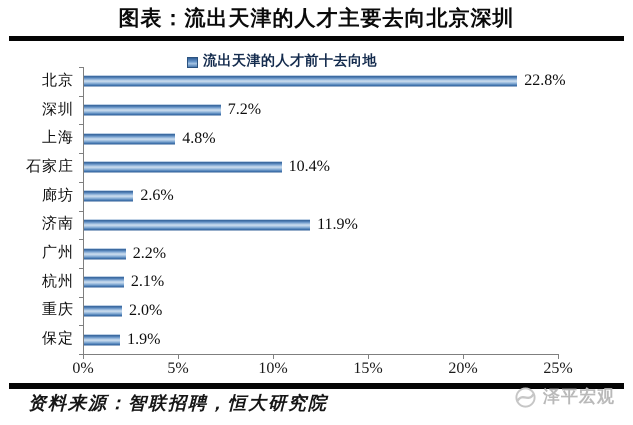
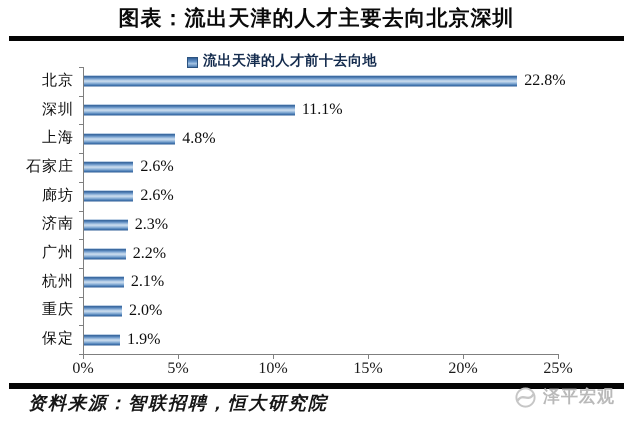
深圳: 7.2% -> 11.1%
石家庄: 10.4% -> 2.6%
济南: 11.9% -> 2.3%
